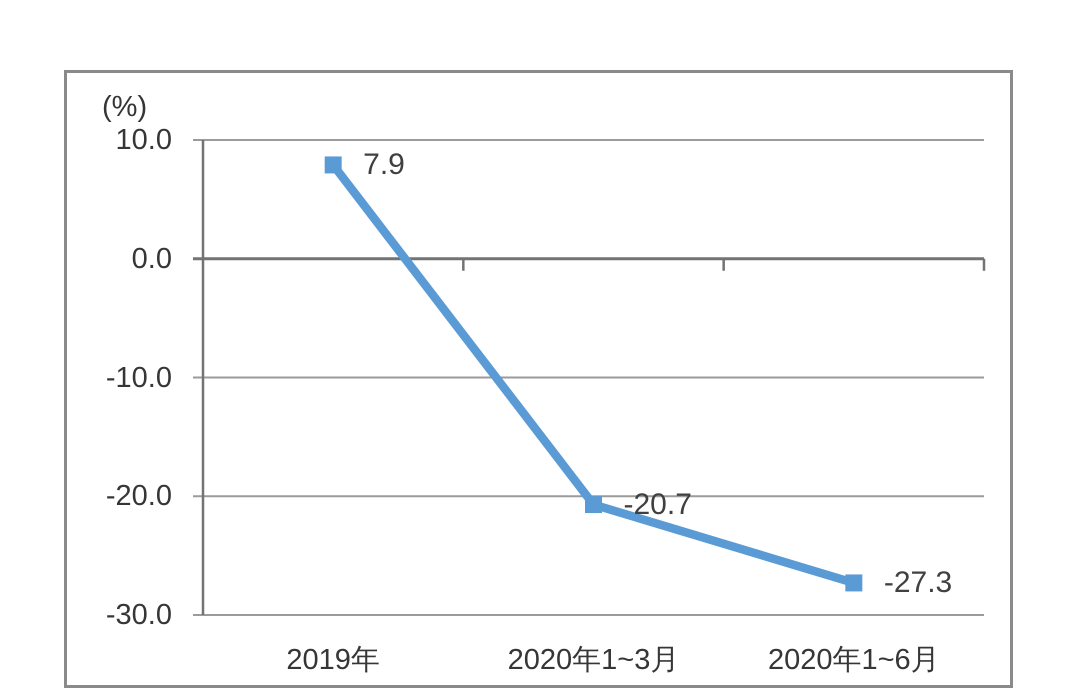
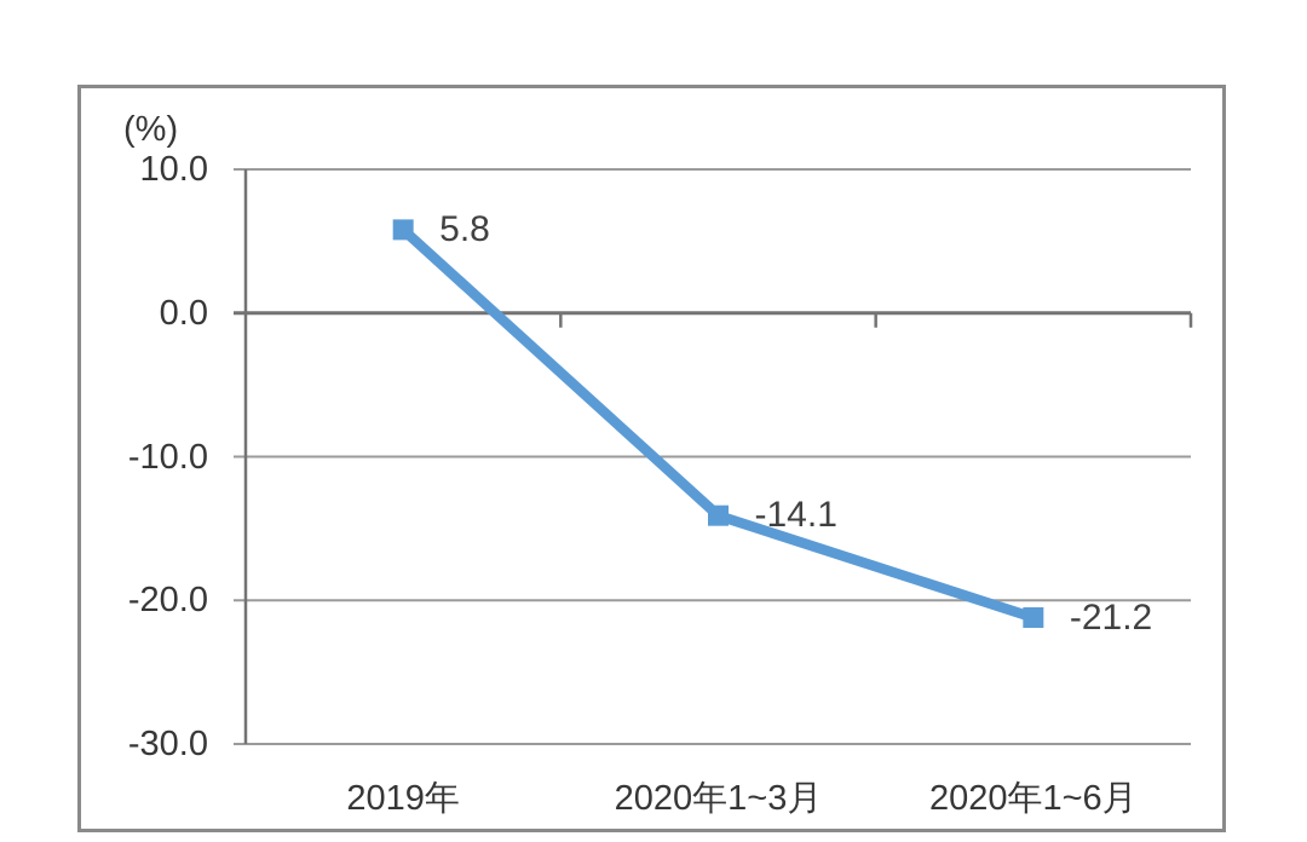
2019年: 7.9 -> 5.8
2020年1~3月: -20.7 -> -14.1
2020年1~6月: -27.3 -> -21.2
